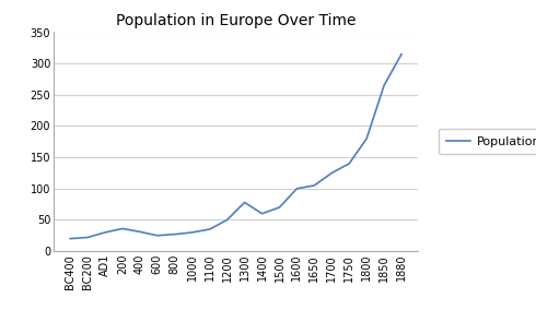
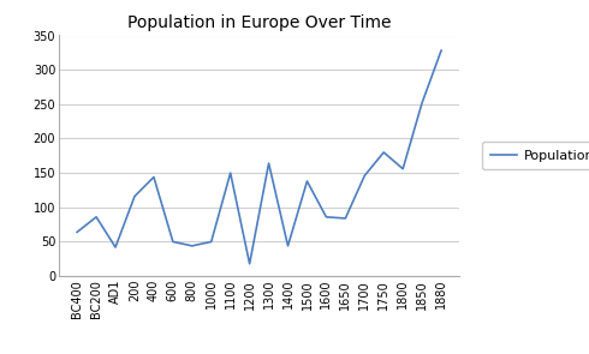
BC400: 20 -> 64
BC200: 22 -> 86
AD1: 30 -> 42
200: 36 -> 116
400: 31 -> 144
600: 25 -> 50
800: 27 -> 44
1000: 30 -> 50
1100: 35 -> 150
1200: 50 -> 18
1300: 78 -> 164
1400: 60 -> 44
1500: 70 -> 138
1600: 100 -> 86
1650: 105 -> 84
1700: 125 -> 146
1750: 140 -> 180
1800: 180 -> 156
1850: 265 -> 252
1880: 315 -> 328
